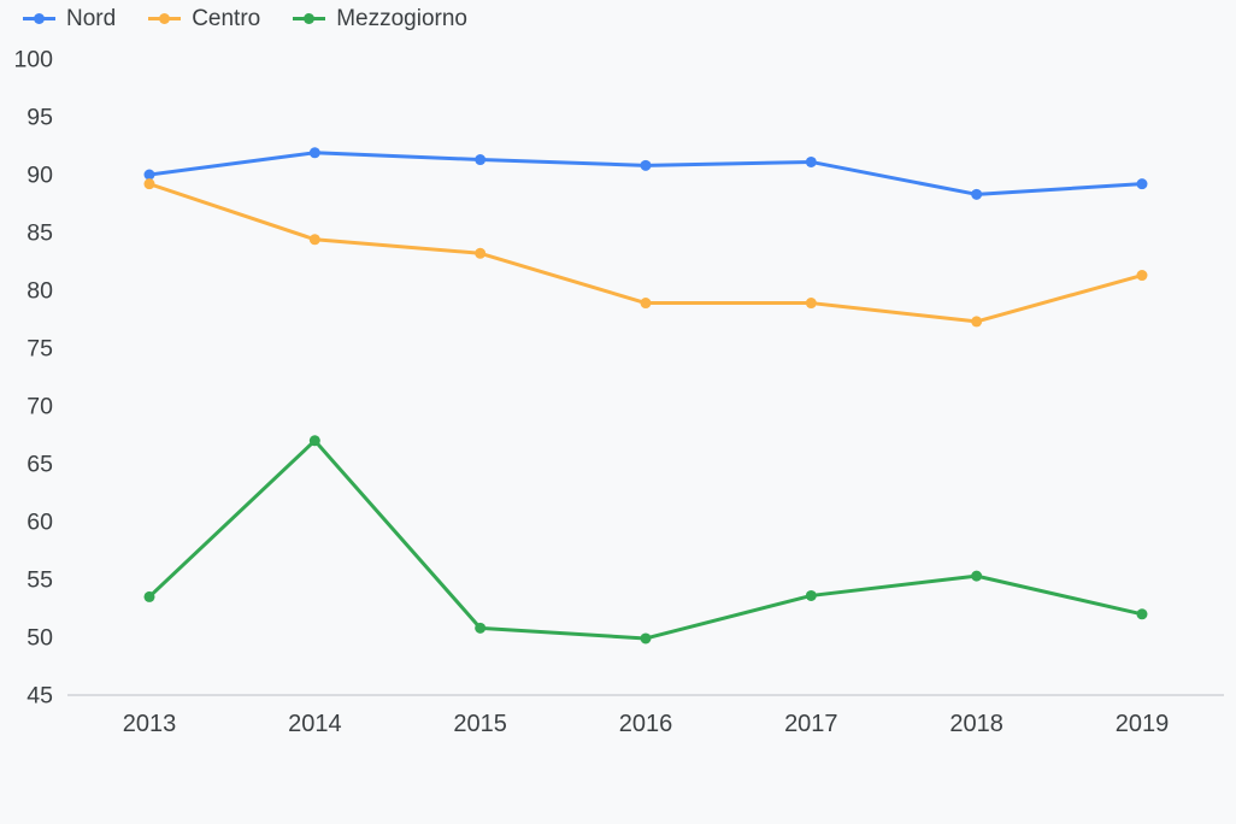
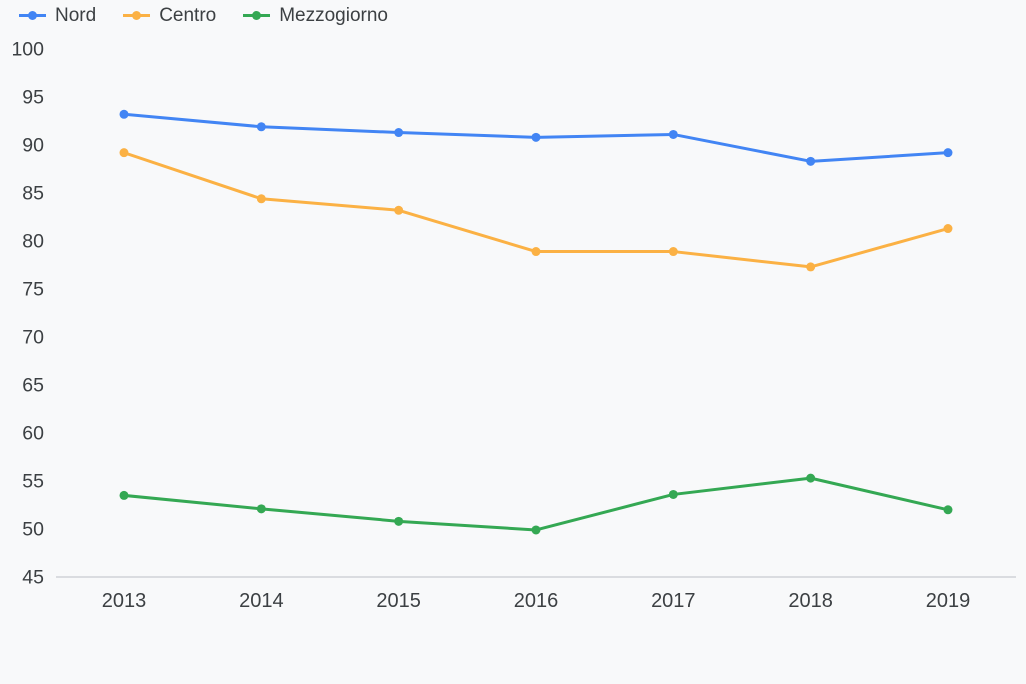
Nord/2013: 90 -> 93
Mezzogiorno/2014: 67 -> 52
